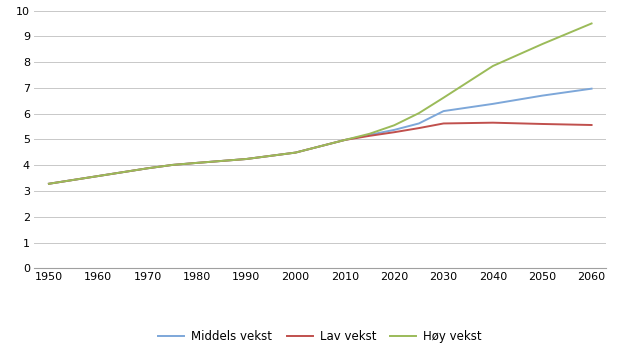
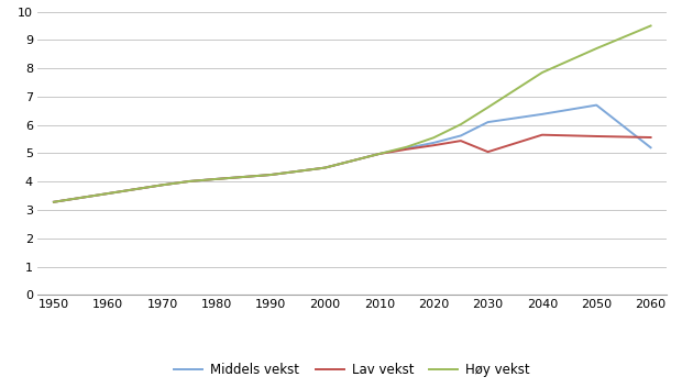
Lav vekst/2030: 5.62 -> 5.05
Middels vekst/2060: 6.97 -> 5.20
